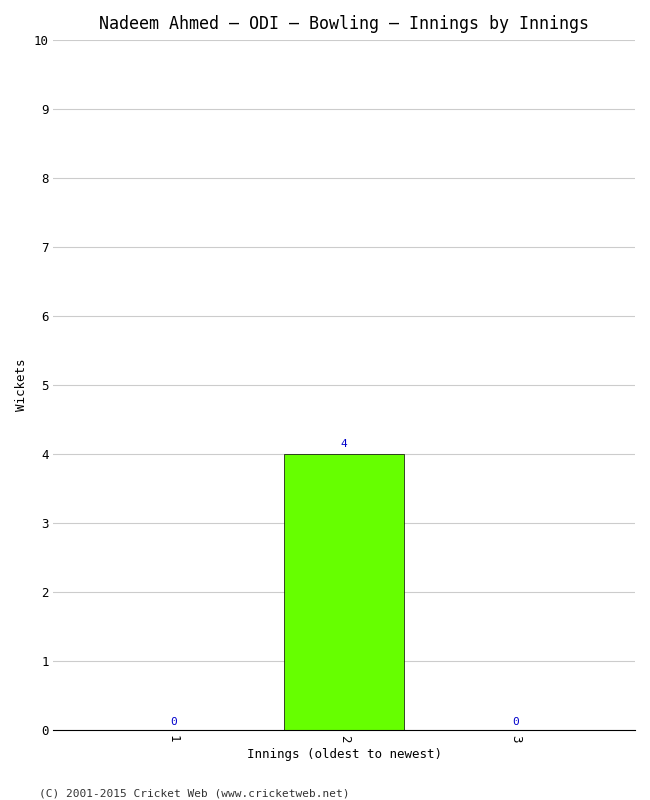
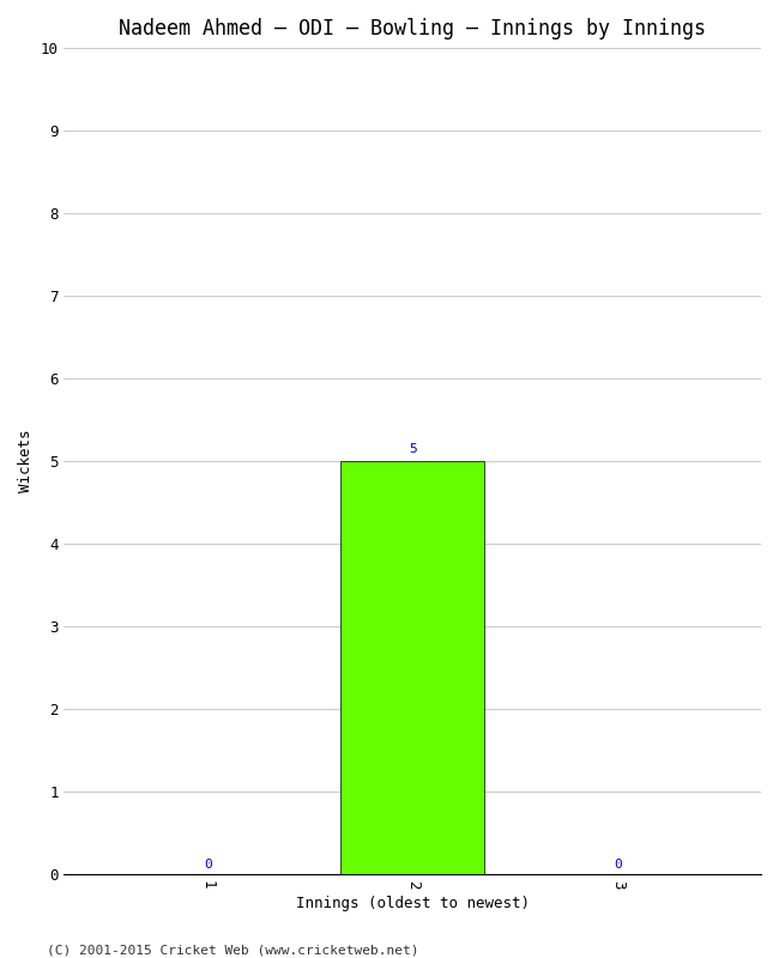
2: 4 -> 5
